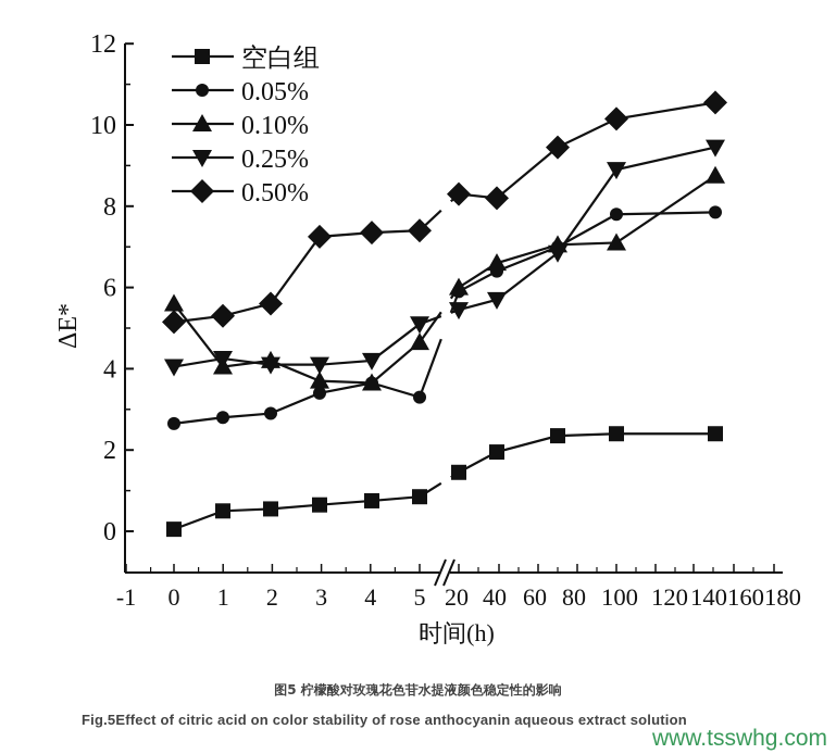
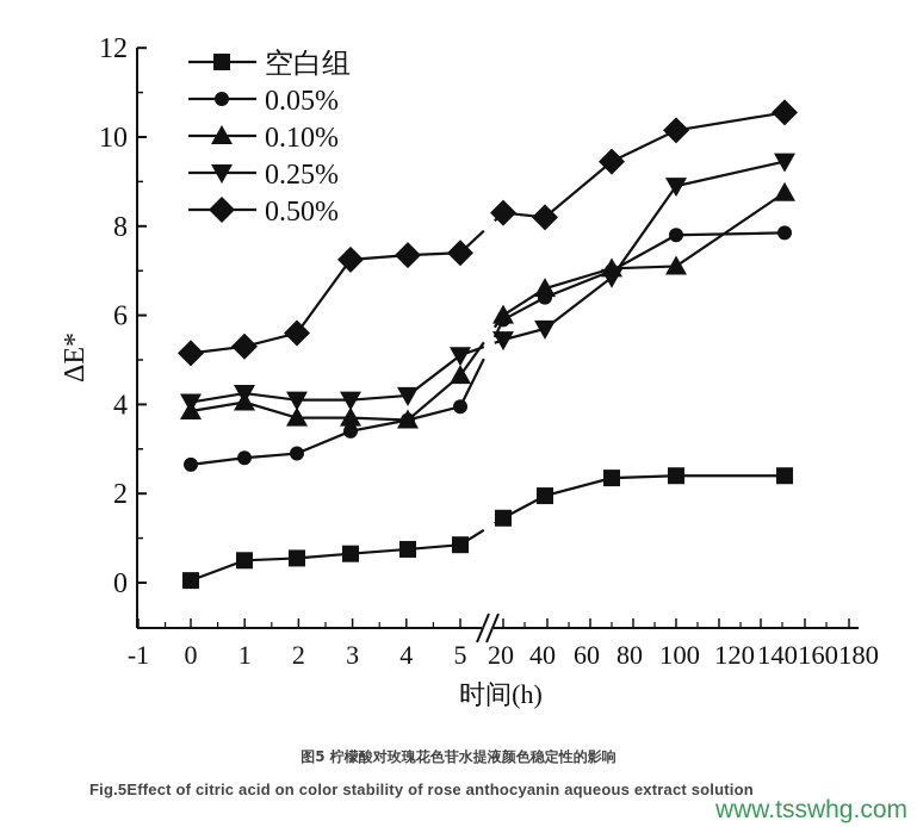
0.10%/0: 5.6 -> 3.9
0.10%/2: 4.2 -> 3.7
0.05%/5: 3.3 -> 4.0
